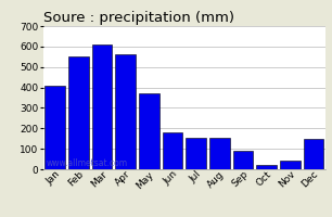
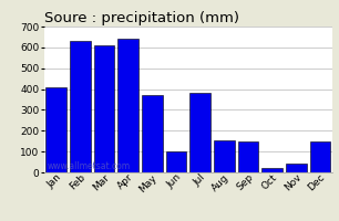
Feb: 550 -> 630
Apr: 560 -> 640
Jun: 180 -> 100
Jul: 160 -> 380
Sep: 90 -> 150
